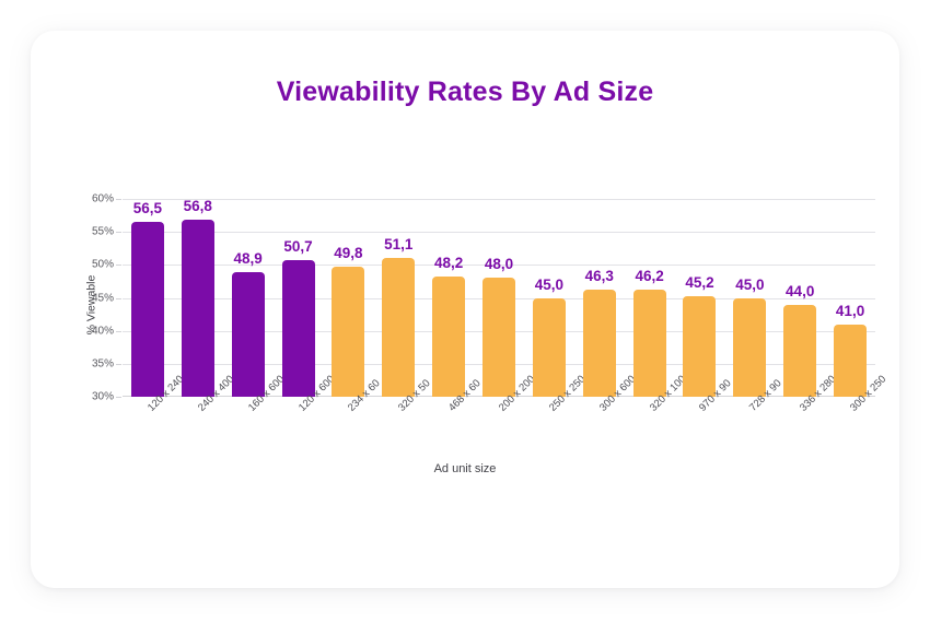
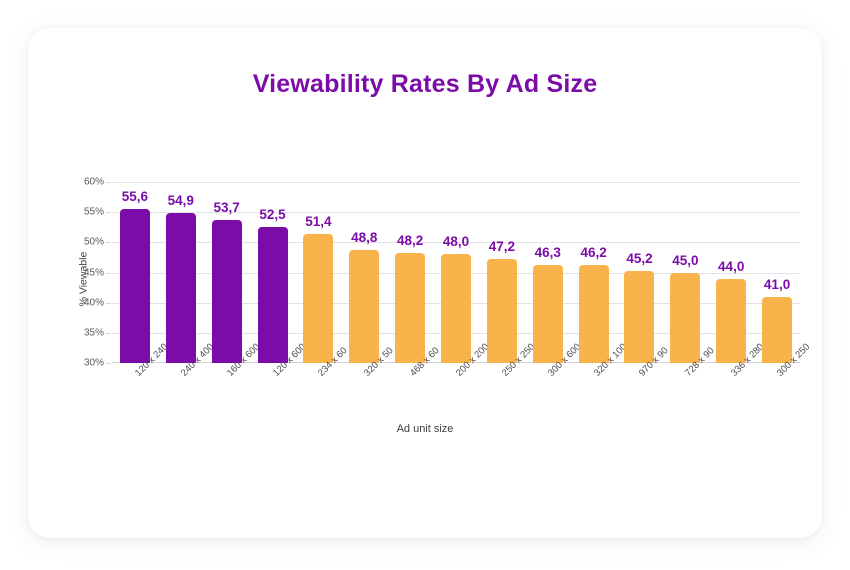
120 x 240: 56,5 -> 55,6
240 x 400: 56,8 -> 54,9
160 x 600: 48,9 -> 53,7
120 x 600: 50,7 -> 52,5
234 x 60: 49,8 -> 51,4
320 x 50: 51,1 -> 48,8
250 x 250: 45,0 -> 47,2
